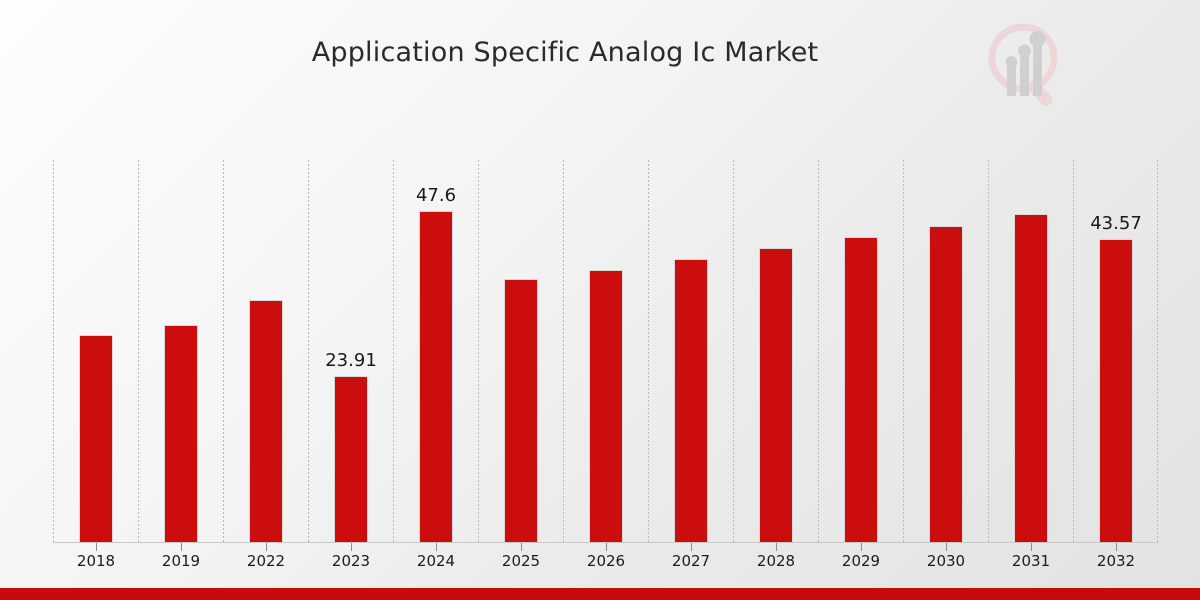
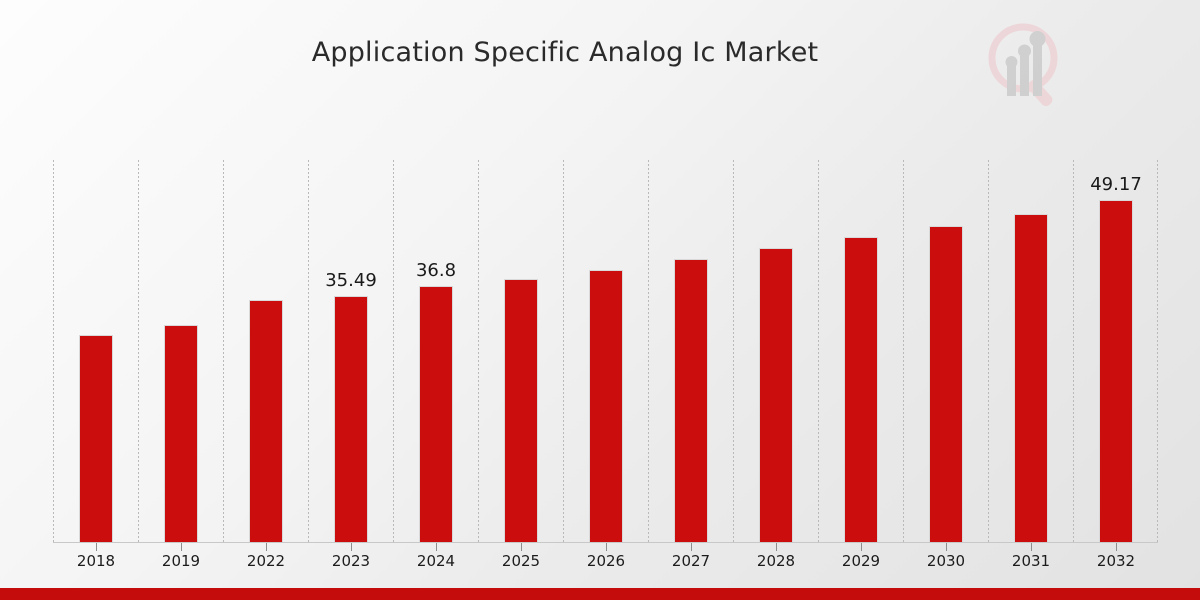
2023: 23.91 -> 35.49
2024: 47.6 -> 36.8
2032: 43.57 -> 49.17
